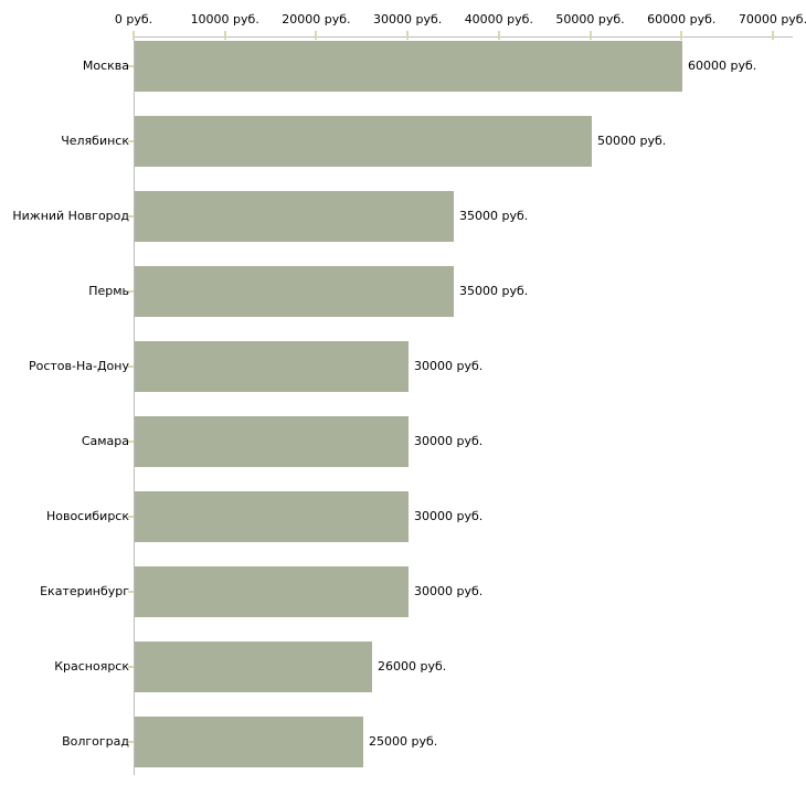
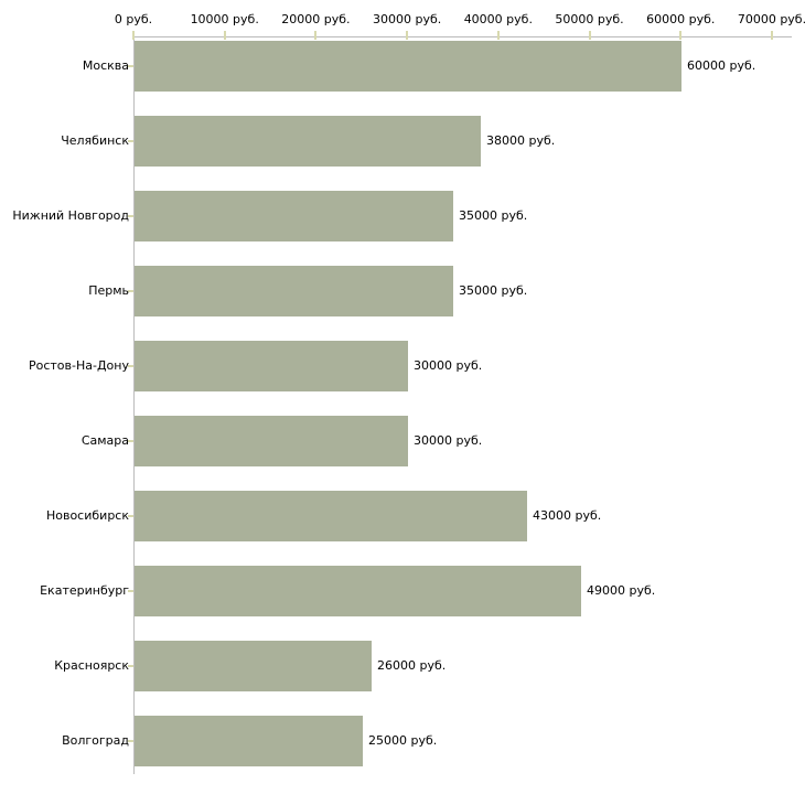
Челябинск: 50000 -> 38000
Новосибирск: 30000 -> 43000
Екатеринбург: 30000 -> 49000
